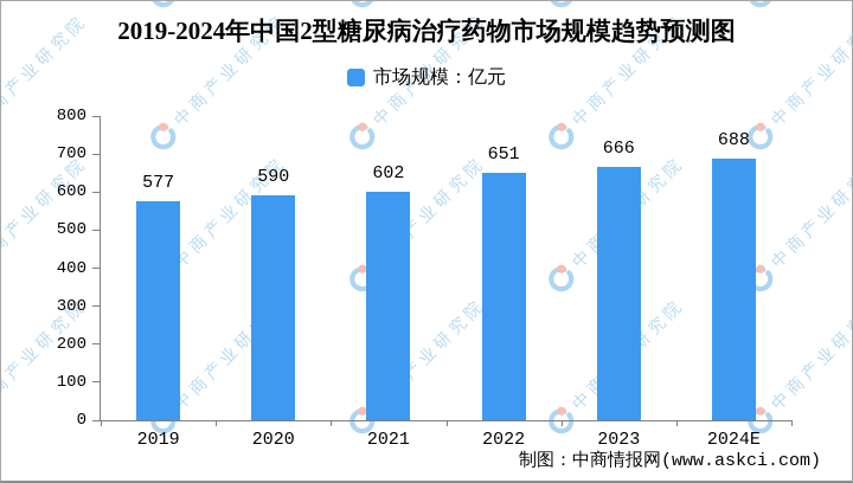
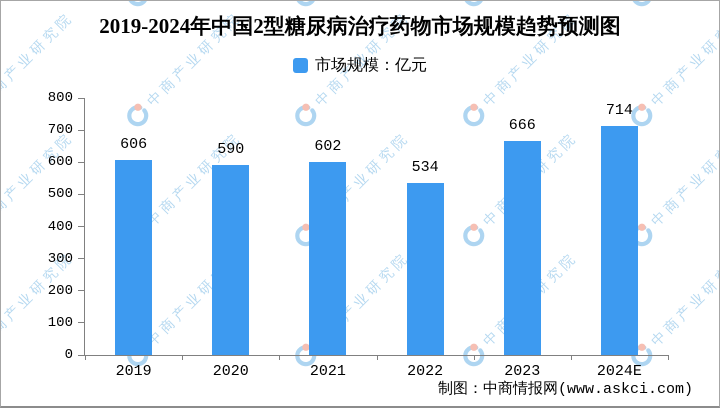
2019: 577 -> 606
2022: 651 -> 534
2024E: 688 -> 714
